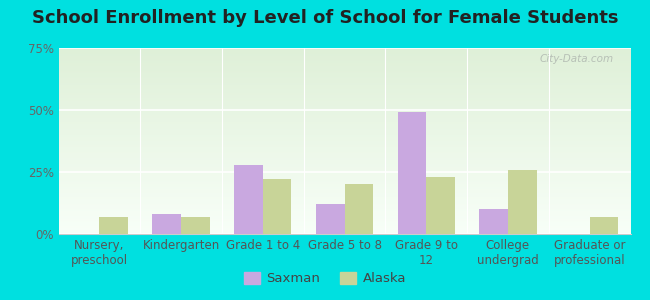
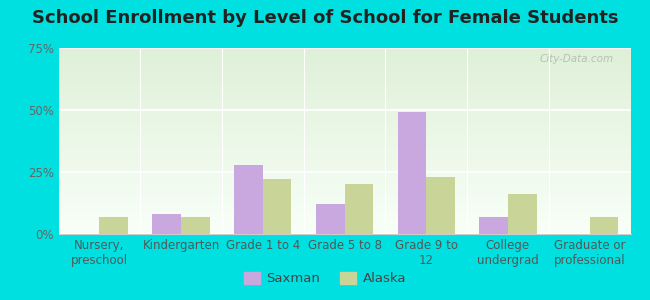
Saxman/College undergrad: 10% -> 7%
Alaska/College undergrad: 26% -> 16%
